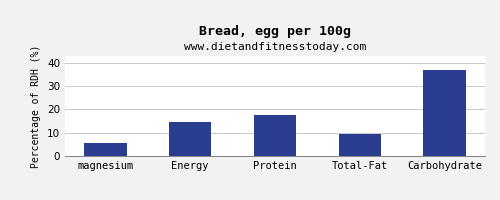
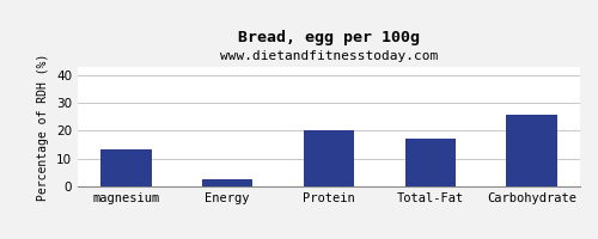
magnesium: 5.5 -> 13.5
Energy: 14.5 -> 2.5
Protein: 17.5 -> 20.0
Total-Fat: 9.5 -> 17.0
Carbohydrate: 37.0 -> 26.0
